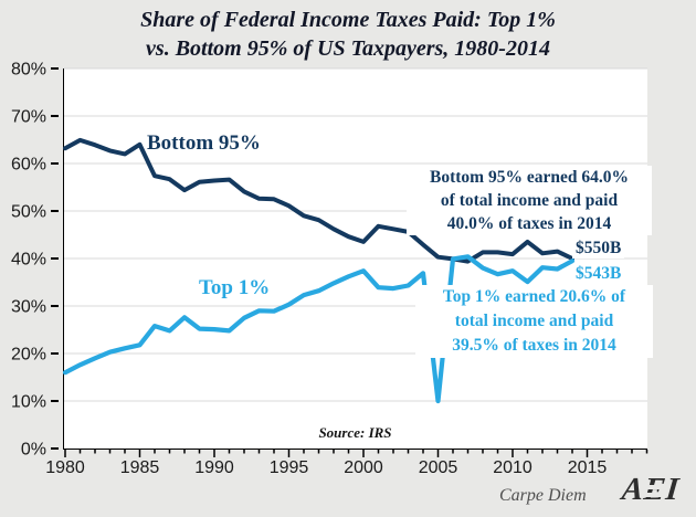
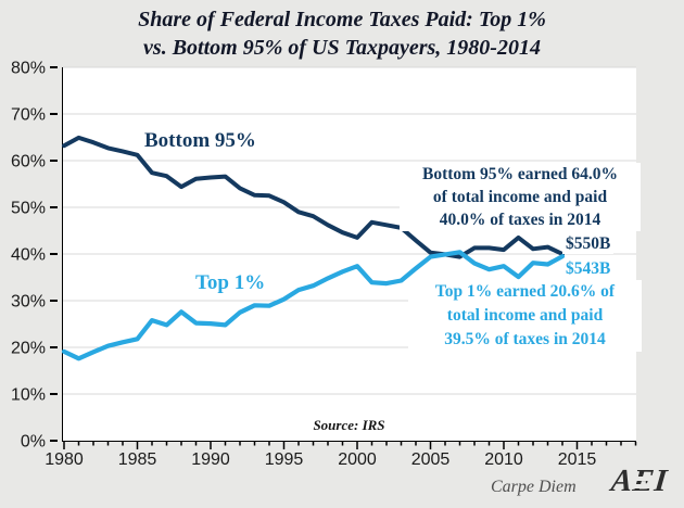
Top 1%/1980: 16% -> 19%
Bottom 95%/1985: 64% -> 61%
Top 1%/2005: 10% -> 39%
